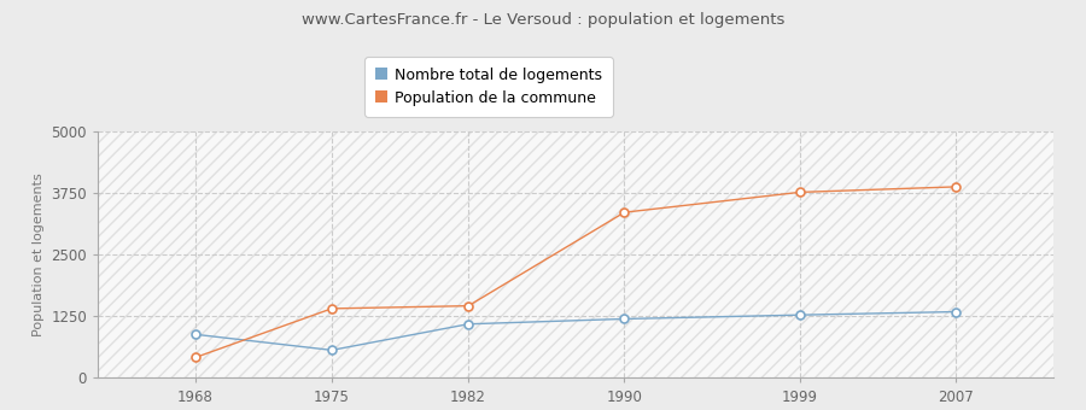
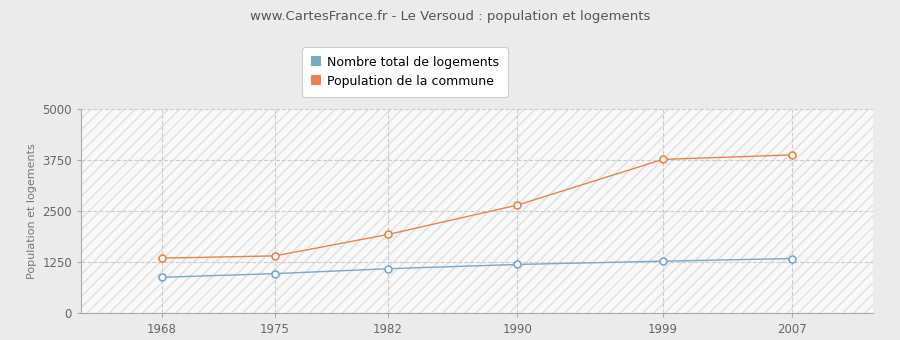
Population de la commune/1968: 400 -> 1340
Nombre total de logements/1975: 550 -> 960
Population de la commune/1982: 1450 -> 1920
Population de la commune/1990: 3350 -> 2640
